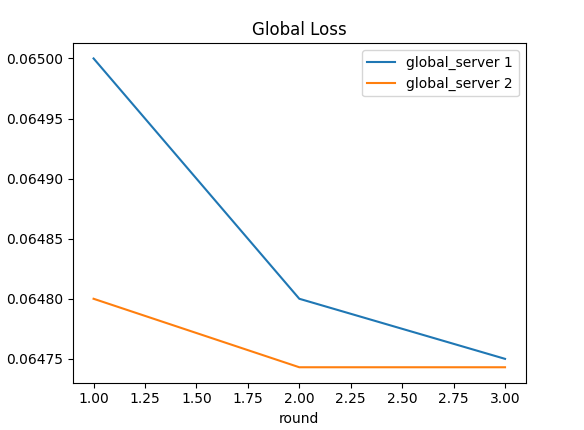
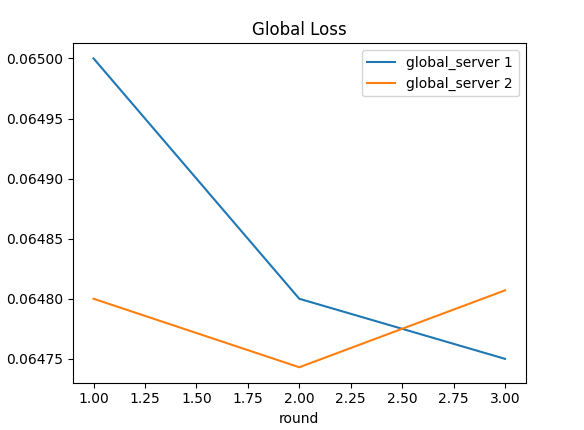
global_server 2/3.00: 0.064743 -> 0.064807
